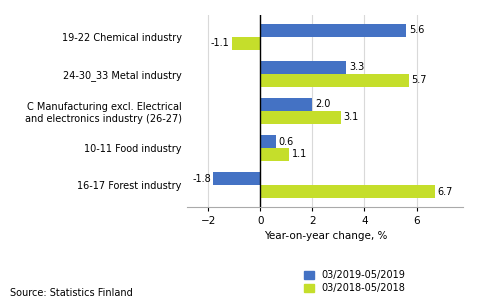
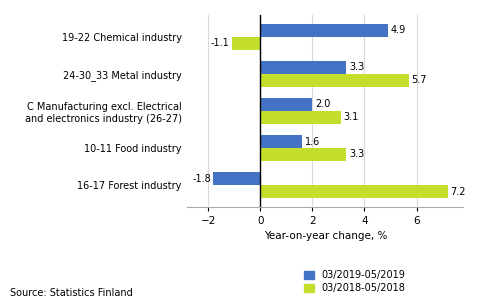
03/2019-05/2019/19-22 Chemical industry: 5.6 -> 4.9
03/2019-05/2019/10-11 Food industry: 0.6 -> 1.6
03/2018-05/2018/10-11 Food industry: 1.1 -> 3.3
03/2018-05/2018/16-17 Forest industry: 6.7 -> 7.2
